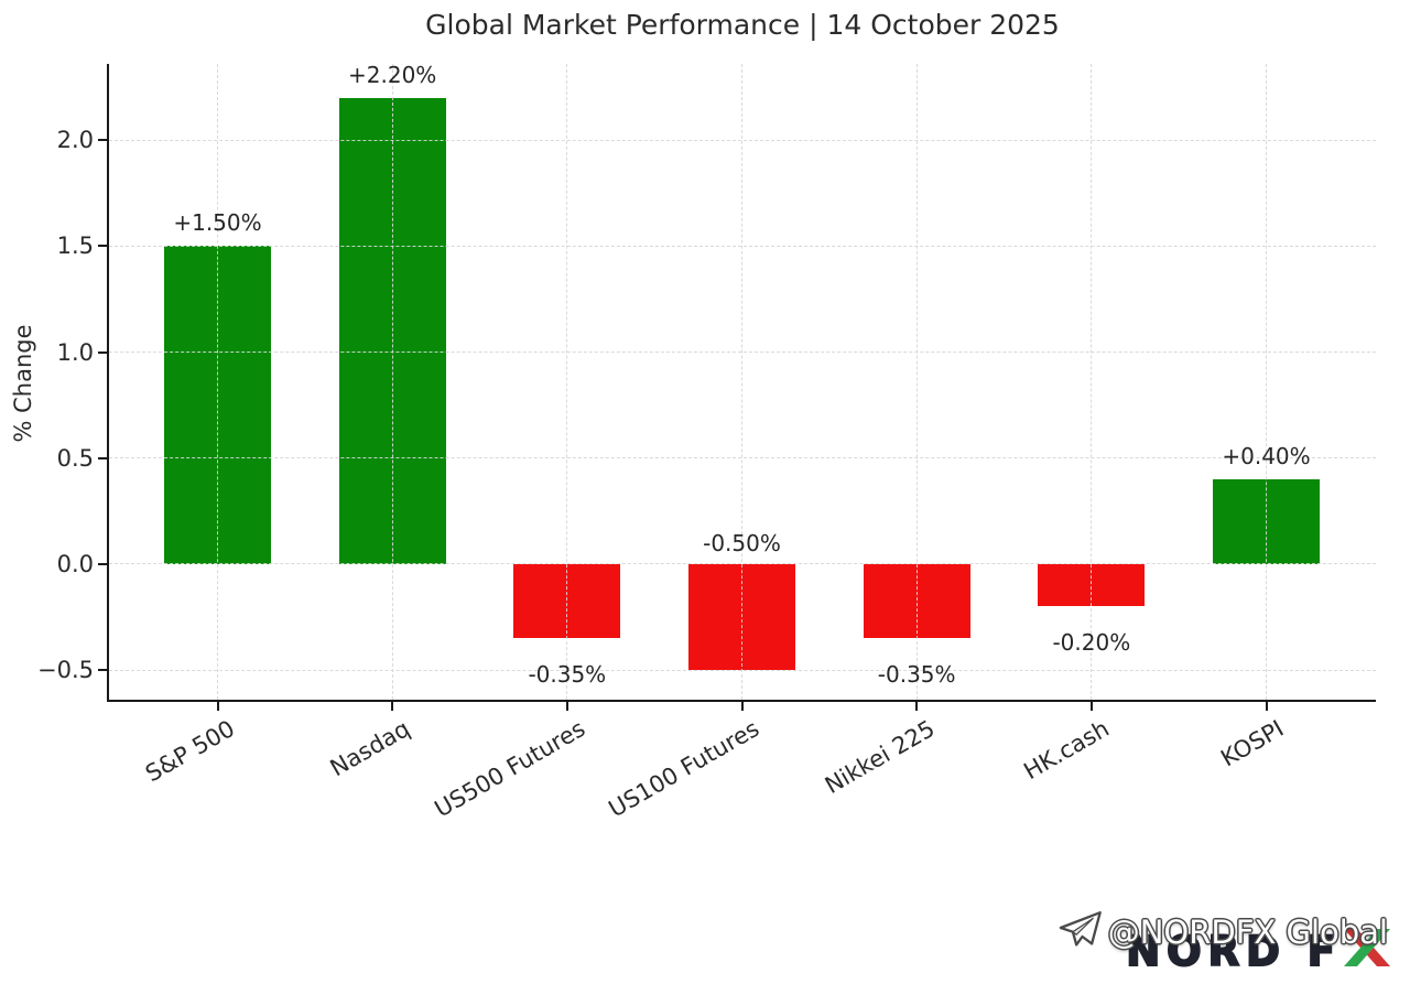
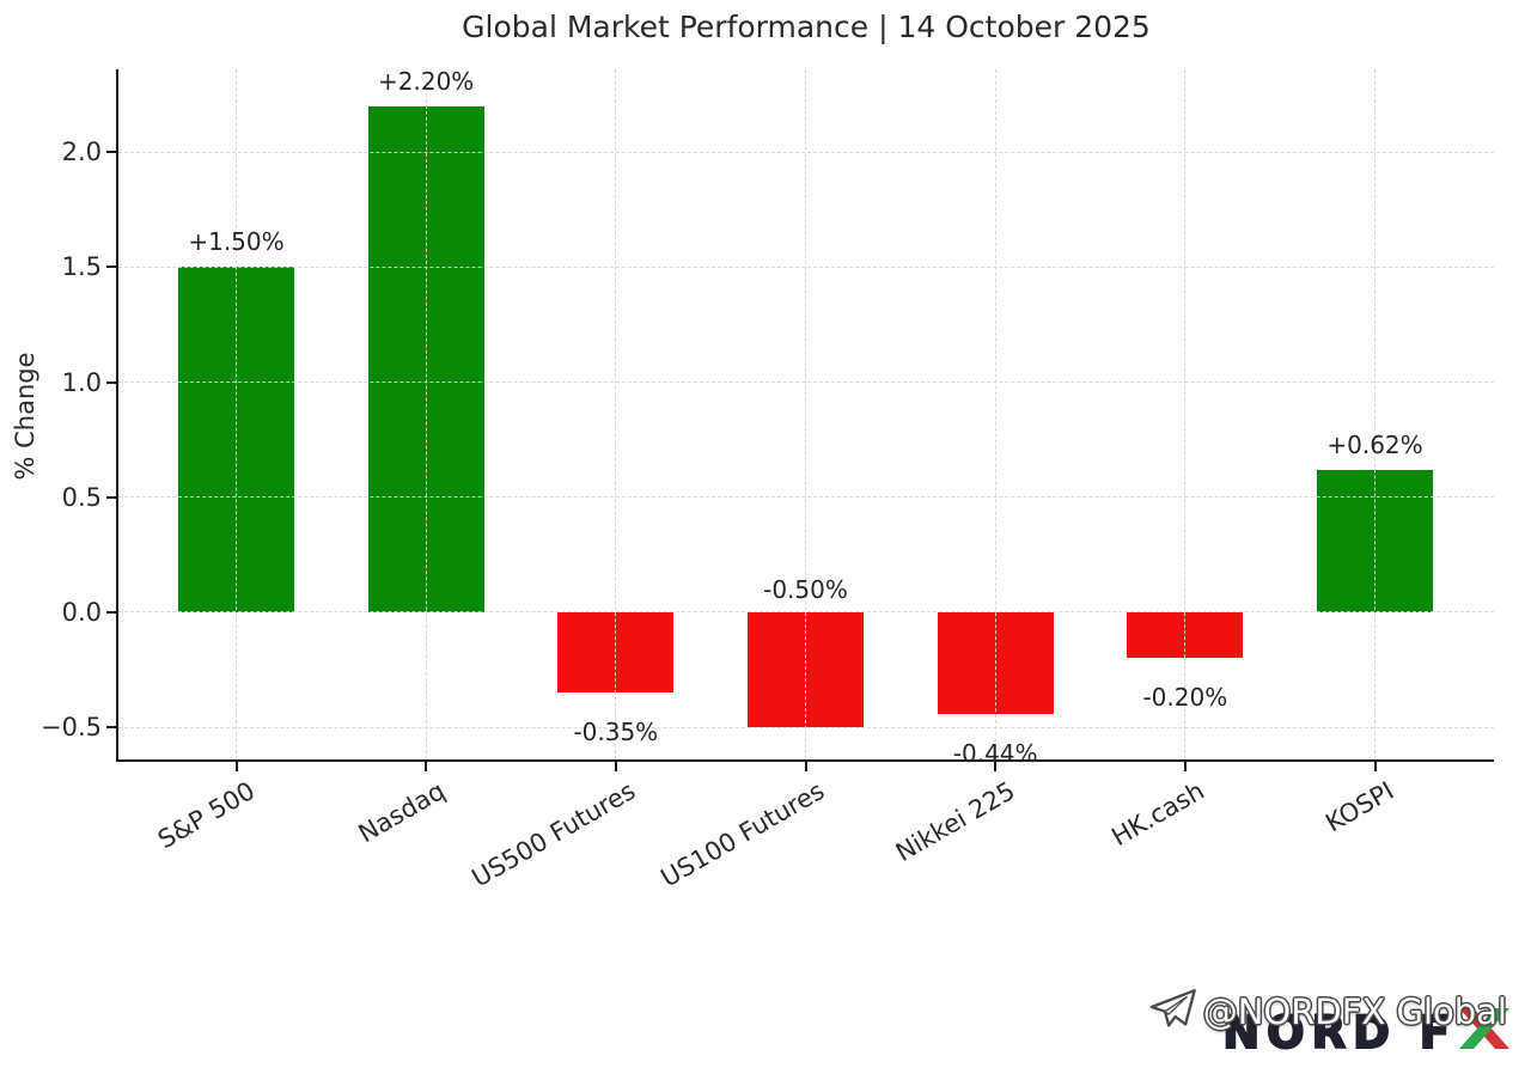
Nikkei 225: -0.35% -> -0.44%
KOSPI: +0.40% -> +0.62%
